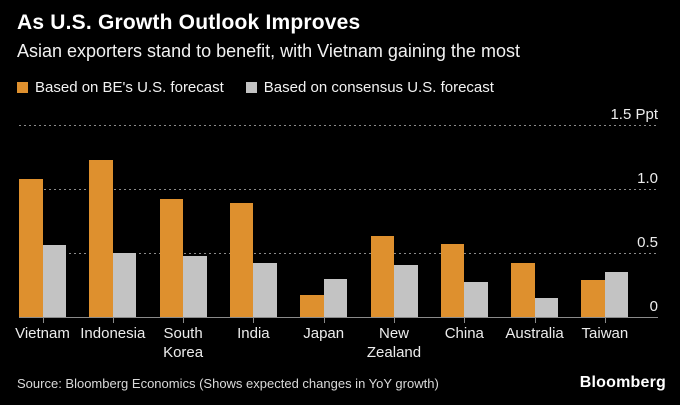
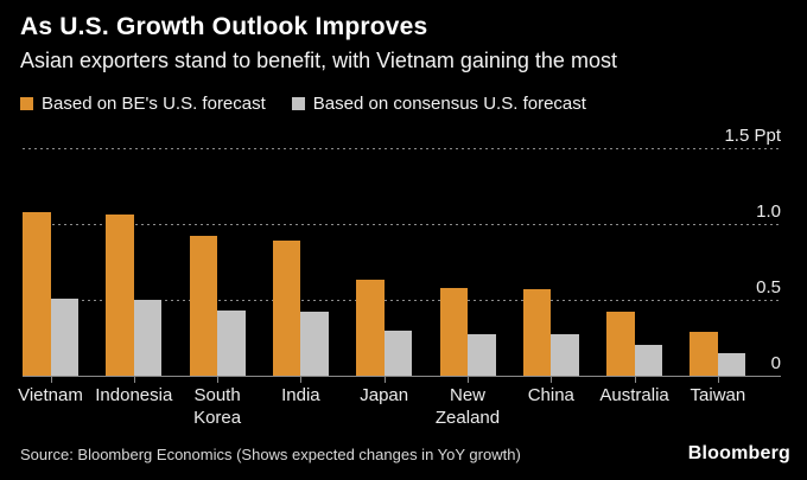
Based on consensus U.S. forecast/Vietnam: 0.56 -> 0.51
Based on BE's U.S. forecast/Indonesia: 1.23 -> 1.06
Based on consensus U.S. forecast/South Korea: 0.48 -> 0.43
Based on BE's U.S. forecast/Japan: 0.17 -> 0.63
Based on BE's U.S. forecast/New Zealand: 0.63 -> 0.58
Based on consensus U.S. forecast/New Zealand: 0.41 -> 0.27
Based on consensus U.S. forecast/Australia: 0.15 -> 0.20
Based on consensus U.S. forecast/Taiwan: 0.35 -> 0.15
